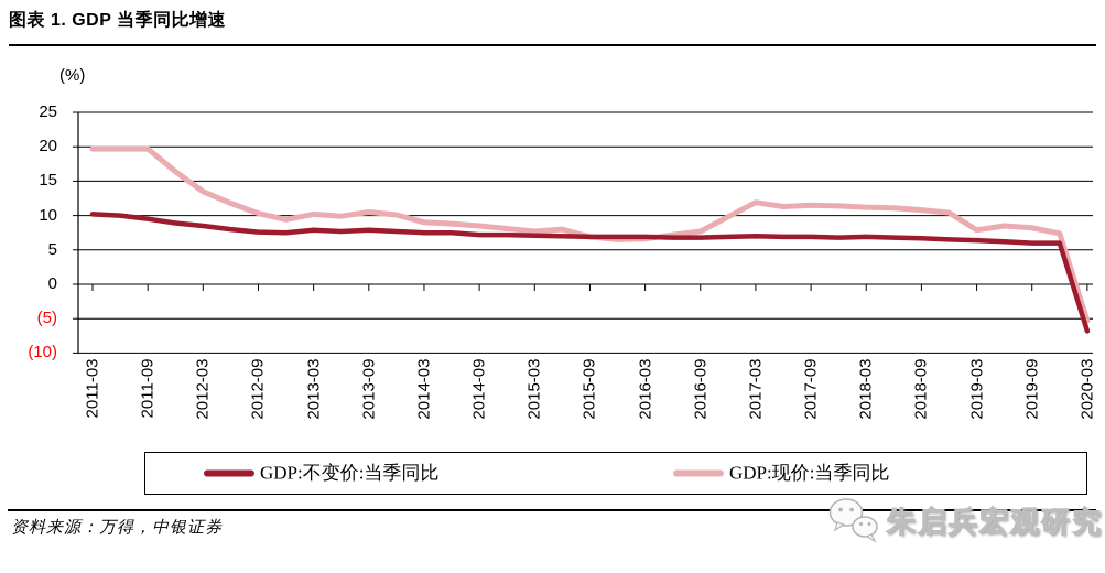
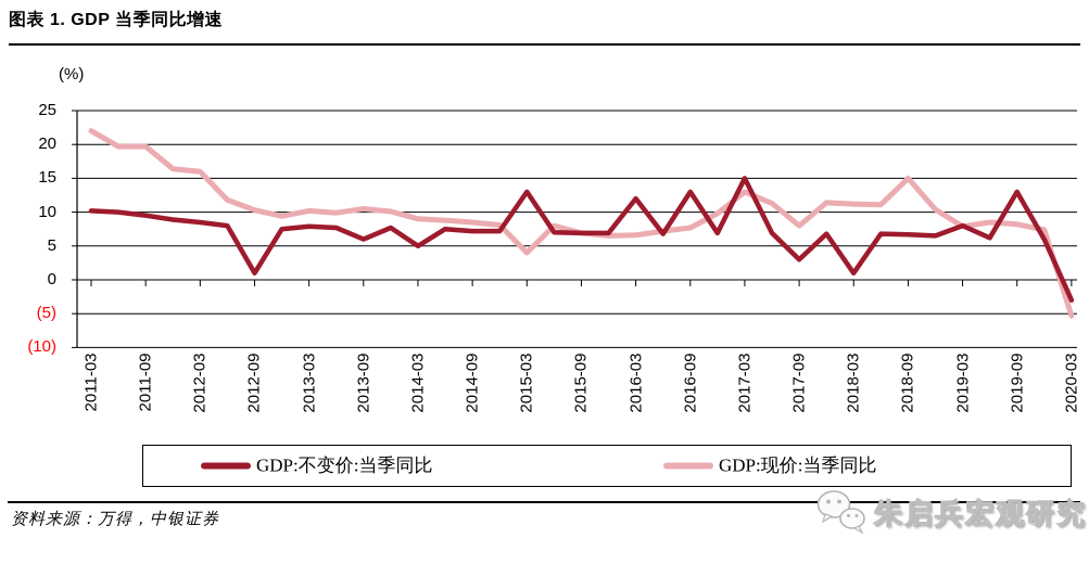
GDP:现价:当季同比/2011-03: 20 -> 22
GDP:现价:当季同比/2012-03: 14 -> 16
GDP:不变价:当季同比/2012-09: 8 -> 1
GDP:不变价:当季同比/2013-09: 8 -> 6
GDP:不变价:当季同比/2014-03: 8 -> 5
GDP:现价:当季同比/2015-03: 8 -> 4
GDP:不变价:当季同比/2015-03: 7 -> 13
GDP:不变价:当季同比/2016-03: 7 -> 12
GDP:不变价:当季同比/2016-09: 7 -> 13
GDP:现价:当季同比/2017-03: 12 -> 13
GDP:不变价:当季同比/2017-03: 7 -> 15
GDP:现价:当季同比/2017-09: 12 -> 8
GDP:不变价:当季同比/2017-09: 7 -> 3
GDP:不变价:当季同比/2018-03: 7 -> 1
GDP:现价:当季同比/2018-09: 11 -> 15
GDP:不变价:当季同比/2019-03: 6 -> 8
GDP:不变价:当季同比/2019-09: 6 -> 13
GDP:不变价:当季同比/2020-03: -7 -> -3
